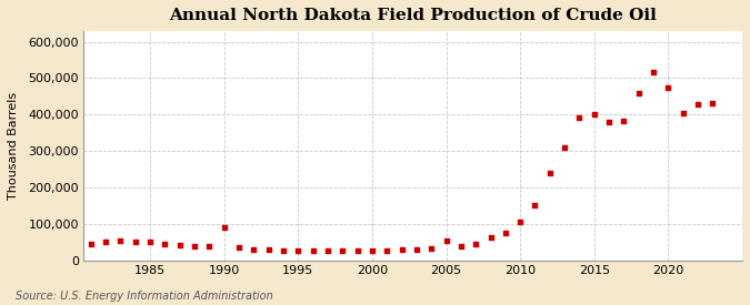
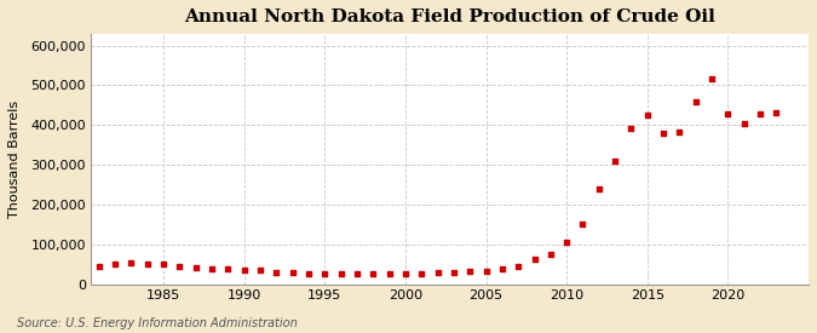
1990: 90,000 -> 36,000
2005: 55,000 -> 33,000
2015: 400,000 -> 426,000
2020: 475,000 -> 428,000
